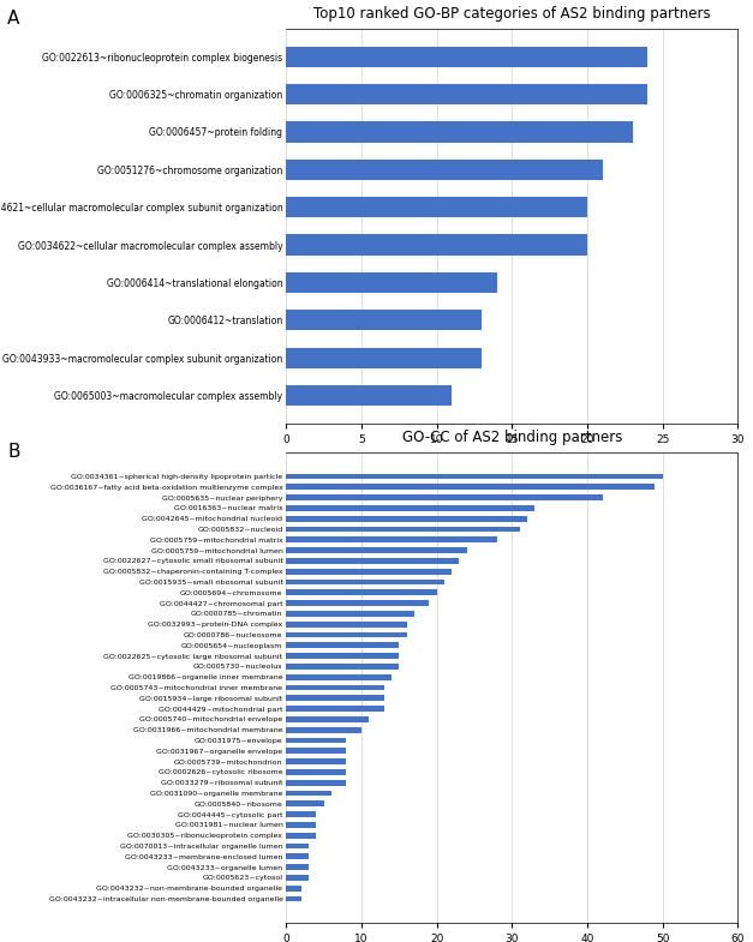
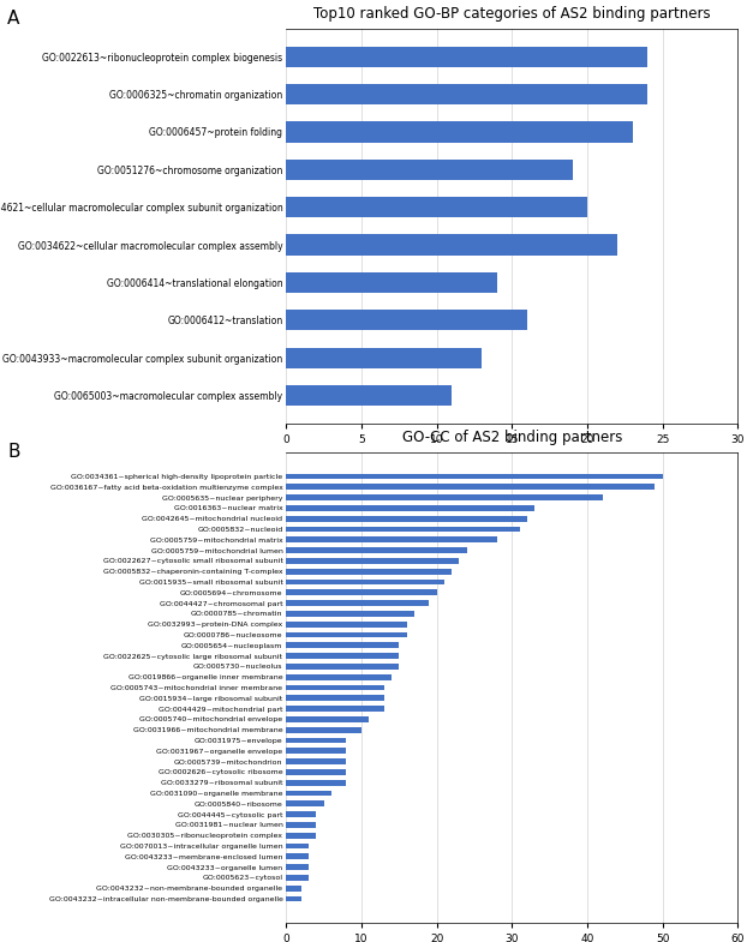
Top10 ranked GO-BP categories of AS2 binding partners/GO:0051276~chromosome organization: 21 -> 19
Top10 ranked GO-BP categories of AS2 binding partners/GO:0034622~cellular macromolecular complex assembly: 20 -> 22
Top10 ranked GO-BP categories of AS2 binding partners/GO:0006412~translation: 13 -> 16
